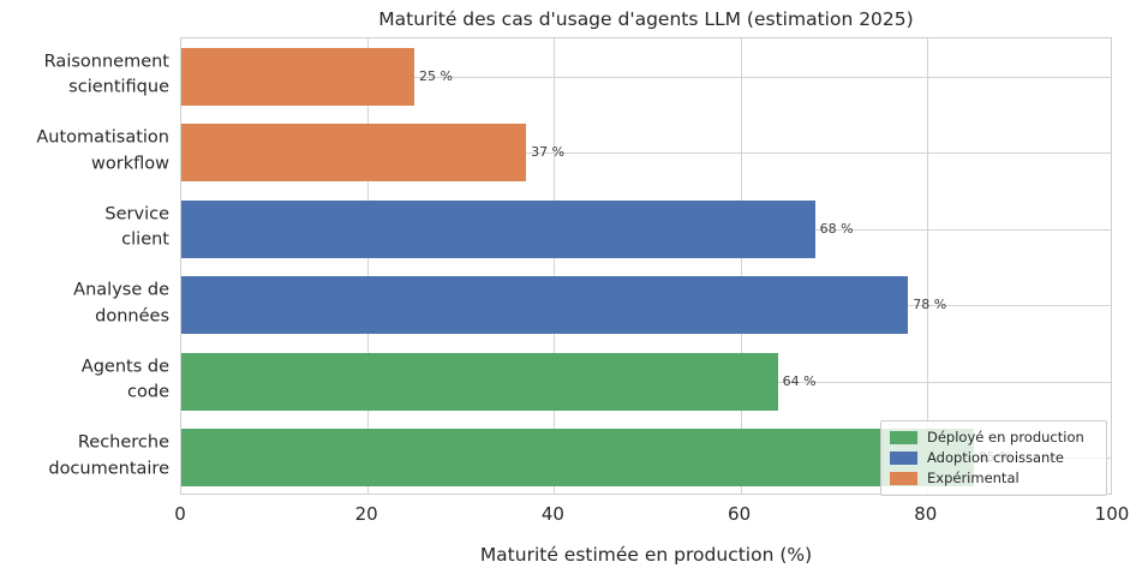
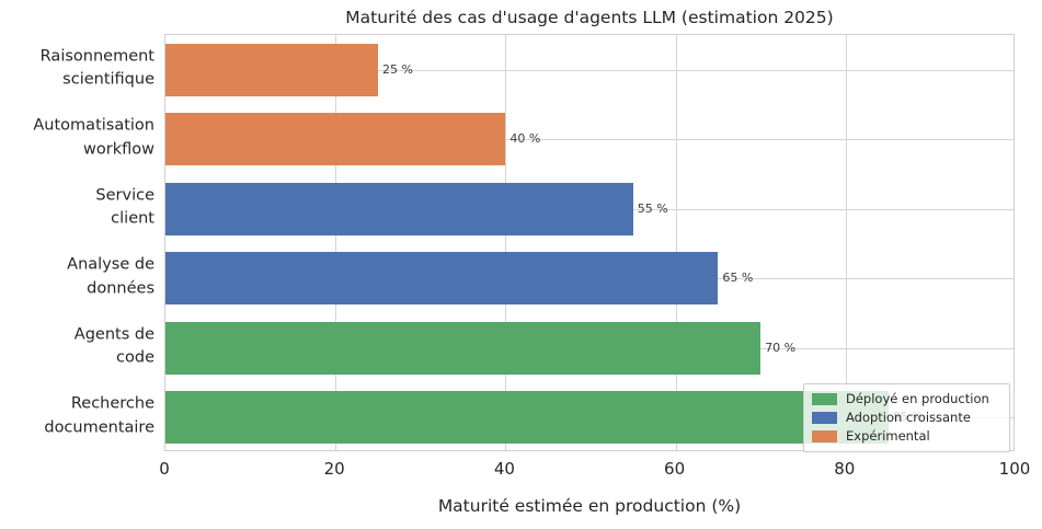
Automatisation workflow: 37 -> 40
Service client: 68 -> 55
Analyse de données: 78 -> 65
Agents de code: 64 -> 70
